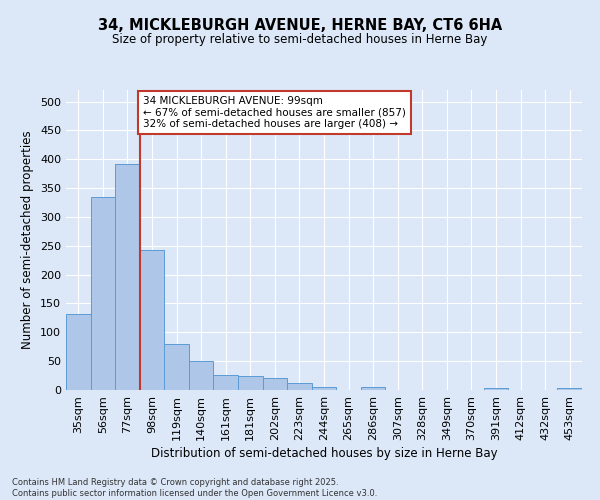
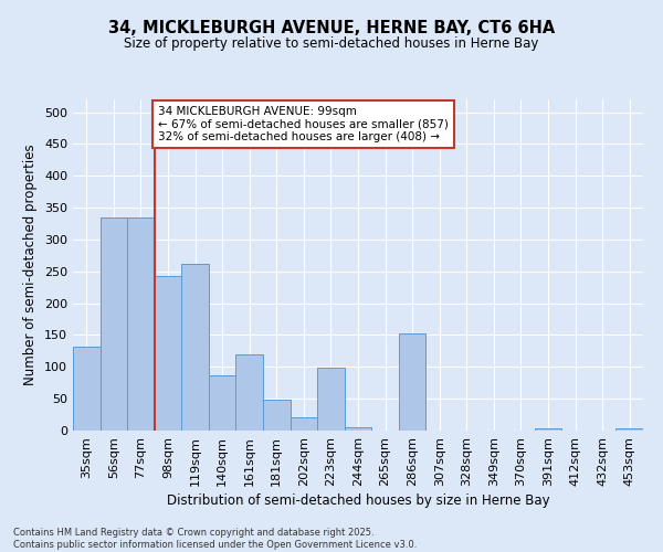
77sqm: 392 -> 334
119sqm: 79 -> 262
140sqm: 51 -> 86
161sqm: 26 -> 120
181sqm: 25 -> 48
223sqm: 12 -> 98
286sqm: 5 -> 152
